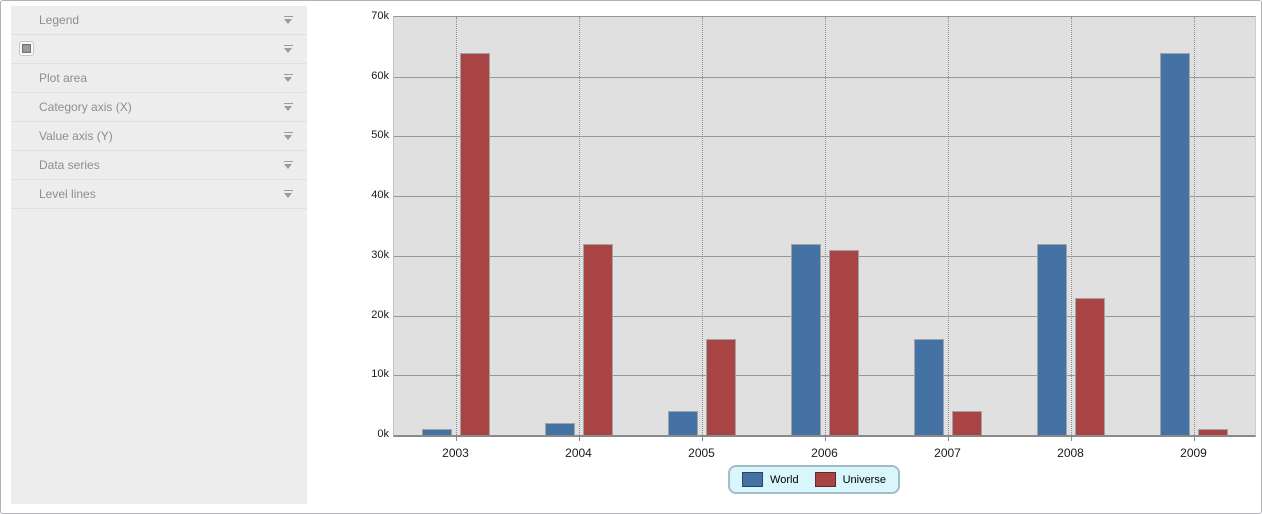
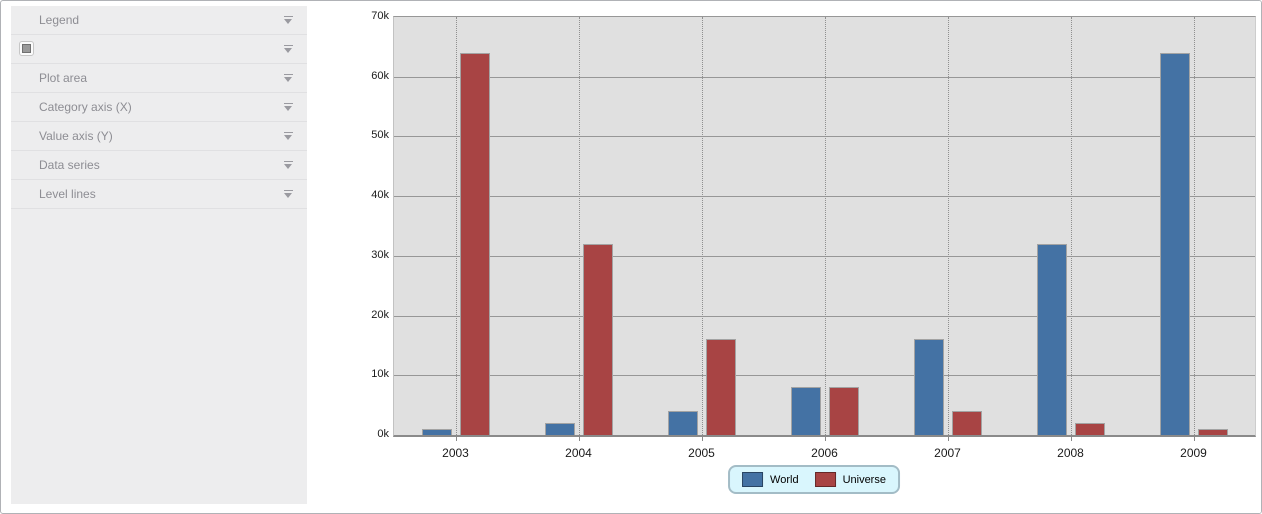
World/2006: 32k -> 8k
Universe/2006: 31k -> 8k
Universe/2008: 23k -> 2k
